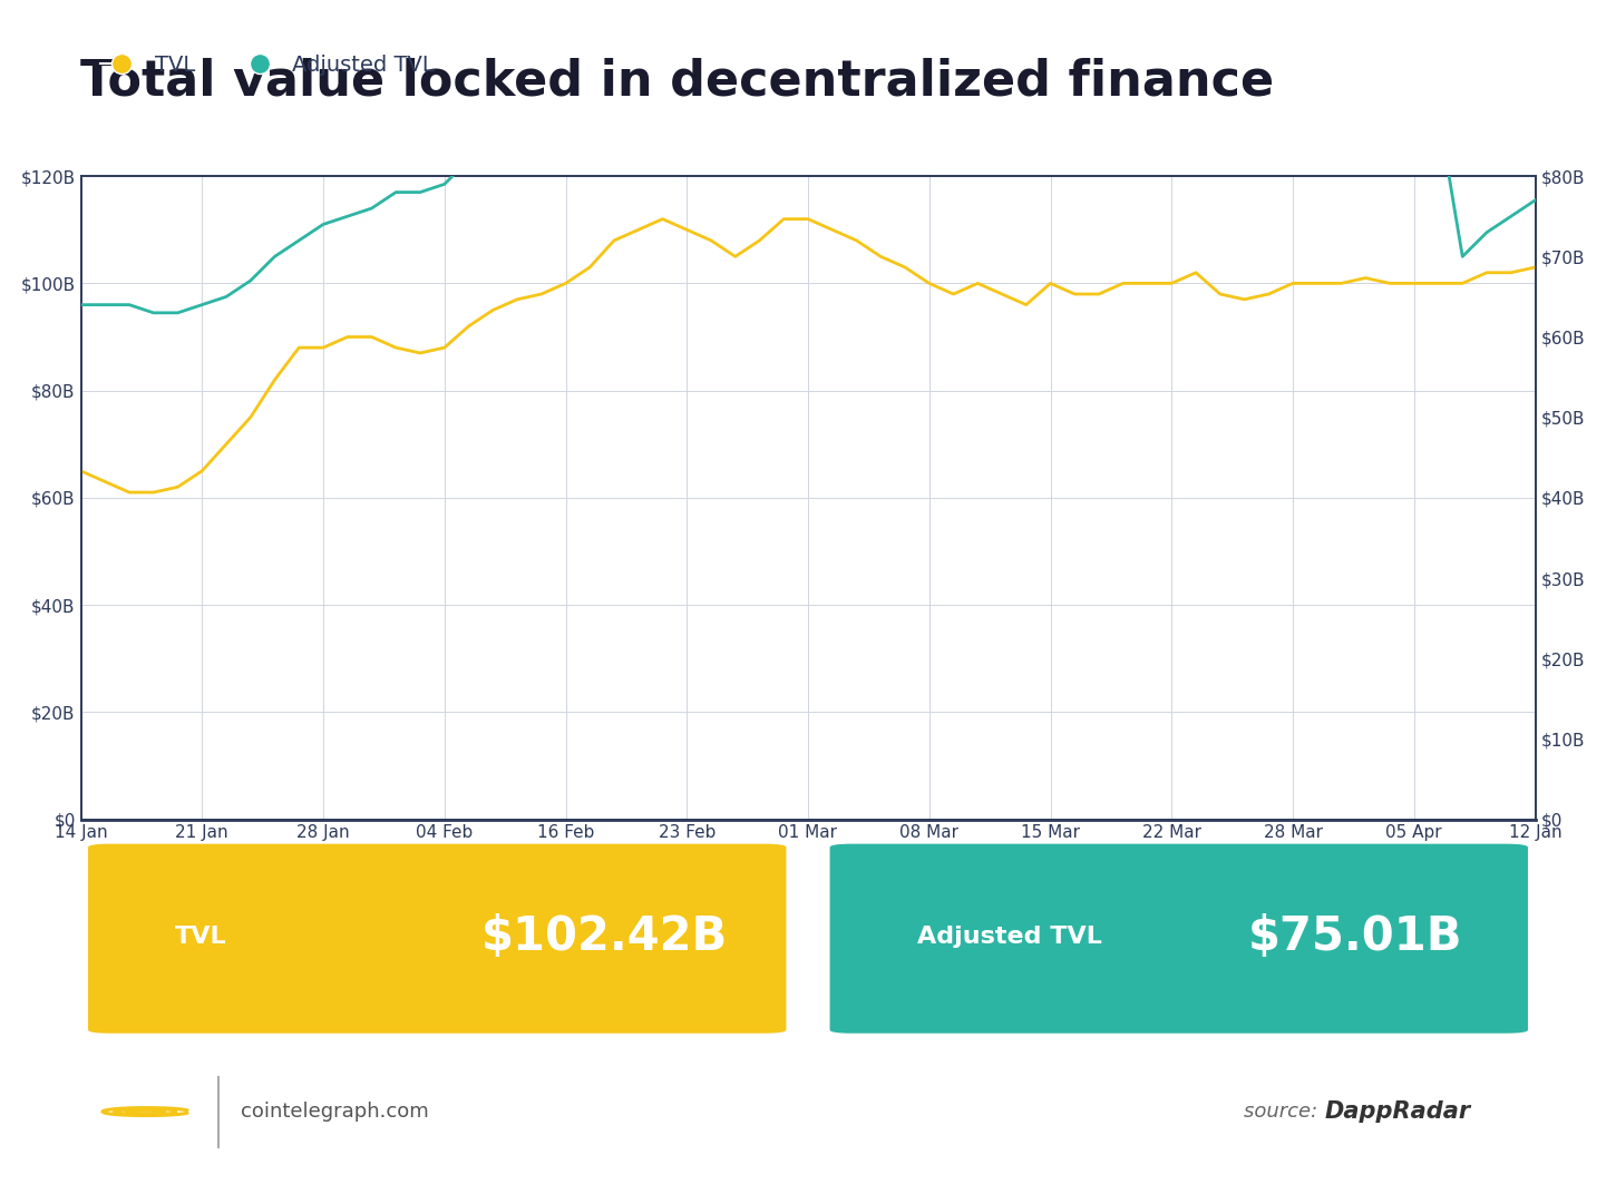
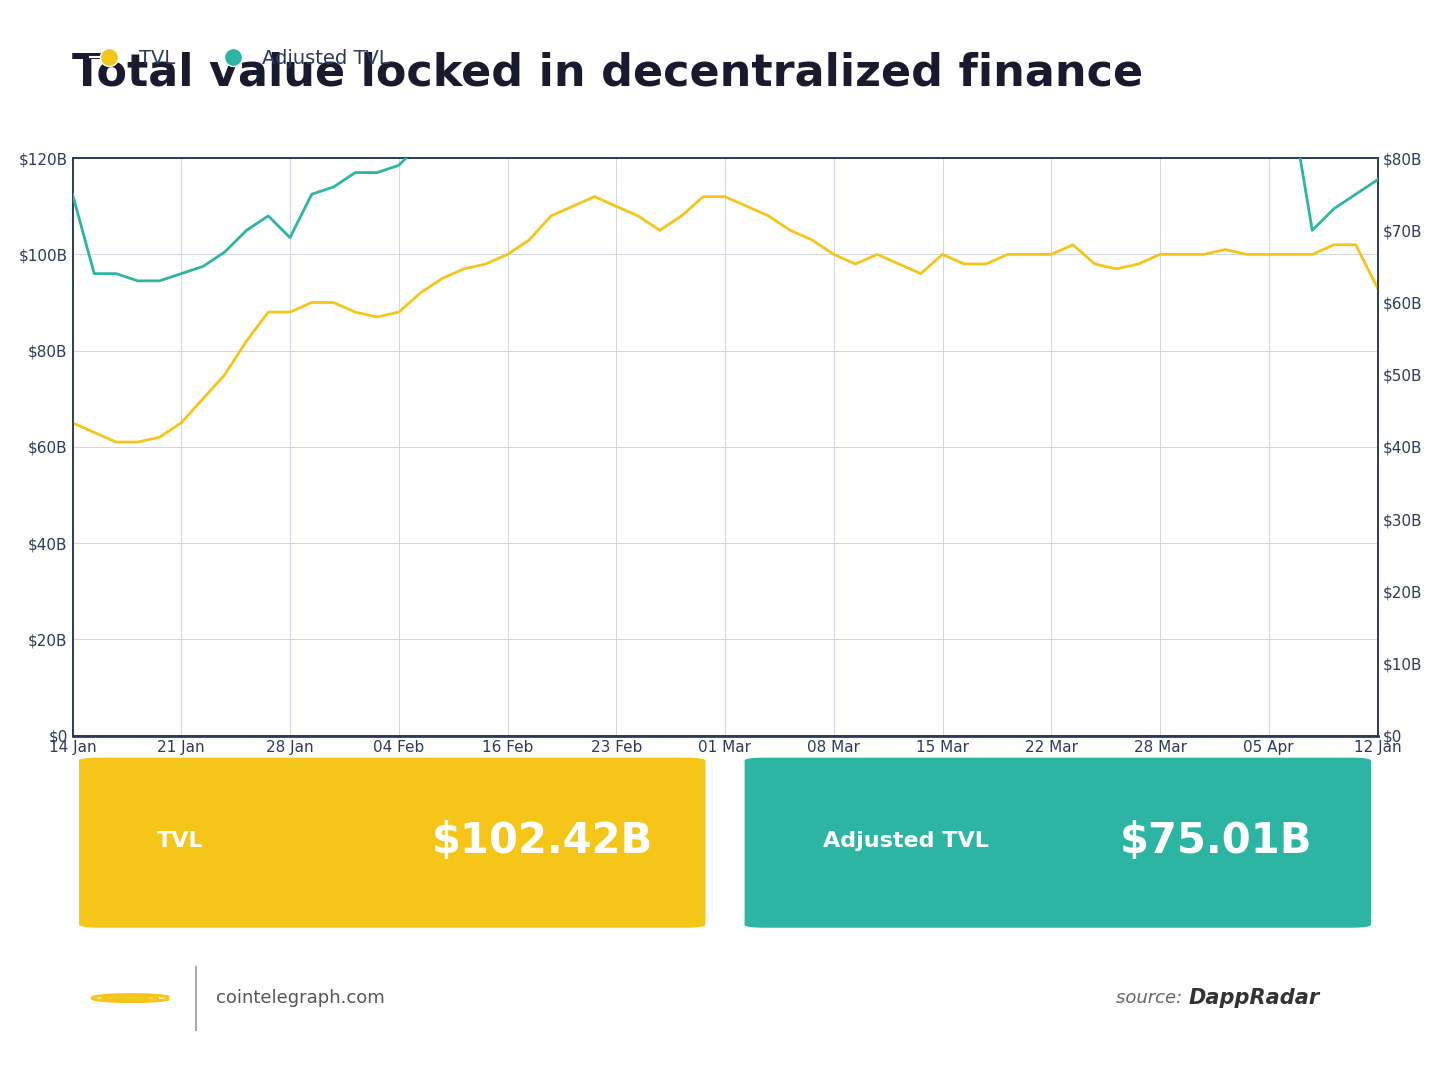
Adjusted TVL/14 Jan: $64B -> $75B
Adjusted TVL/28 Jan: $74B -> $69B
TVL/12 Jan: $103B -> $93B
